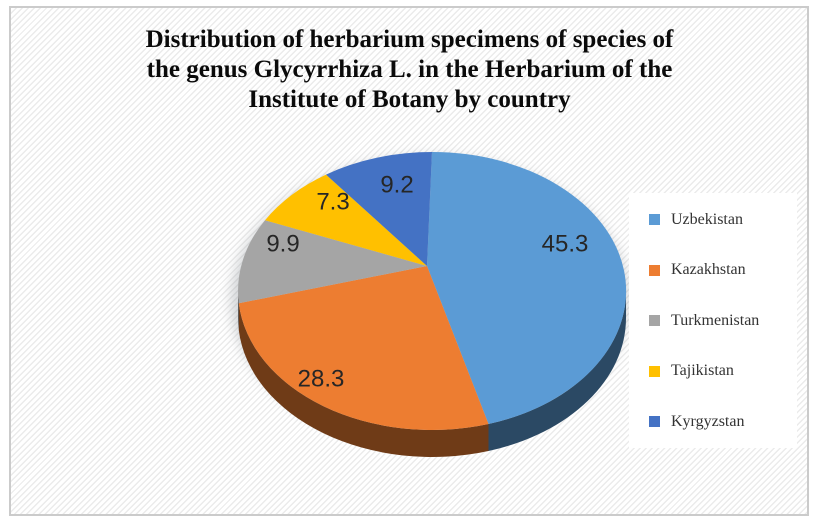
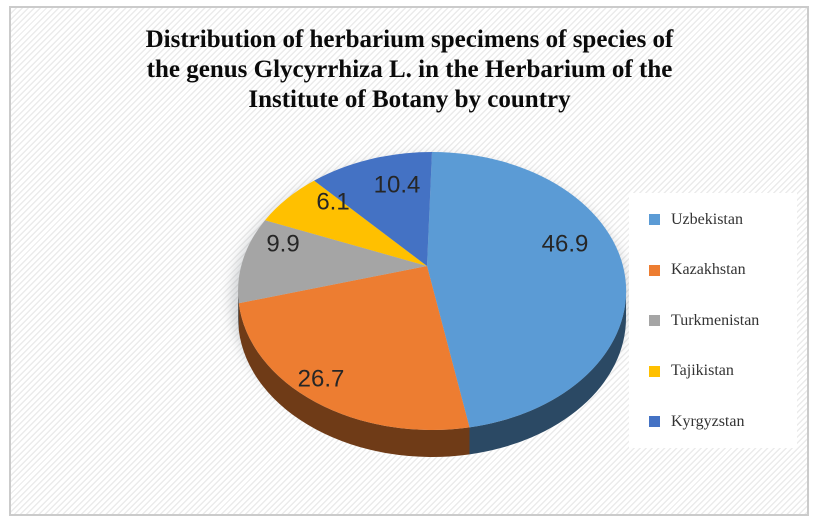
Uzbekistan: 45.3 -> 46.9
Kazakhstan: 28.3 -> 26.7
Tajikistan: 7.3 -> 6.1
Kyrgyzstan: 9.2 -> 10.4
